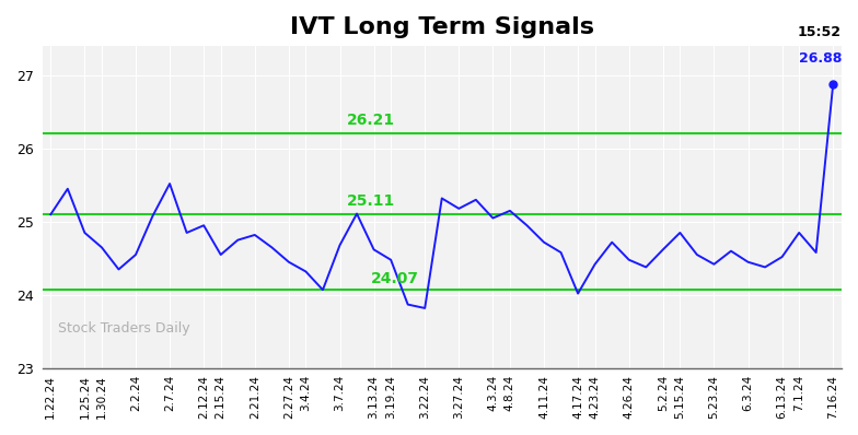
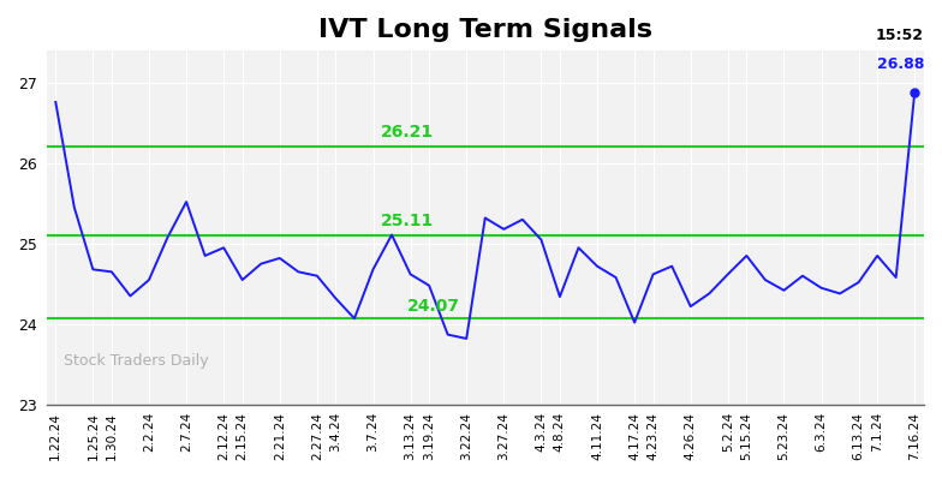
1.22.24: 25.10 -> 26.76
1.25.24: 24.85 -> 24.68
2.27.24: 24.45 -> 24.60
4.8.24: 25.15 -> 24.34
4.23.24: 24.42 -> 24.62
4.26.24: 24.48 -> 24.22
